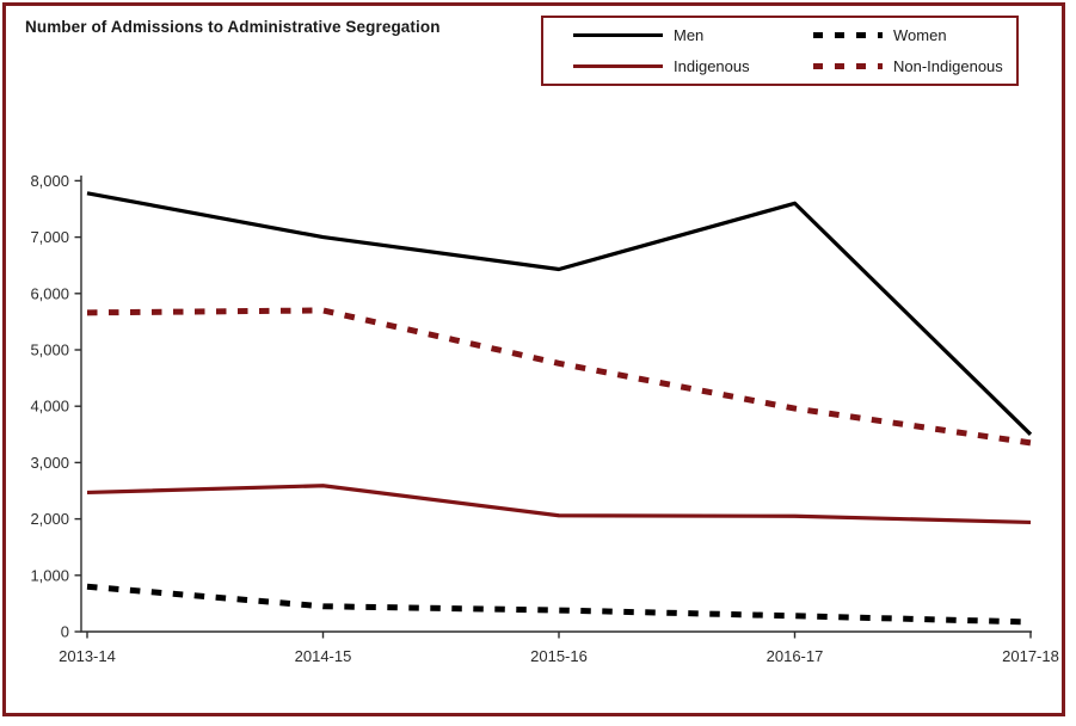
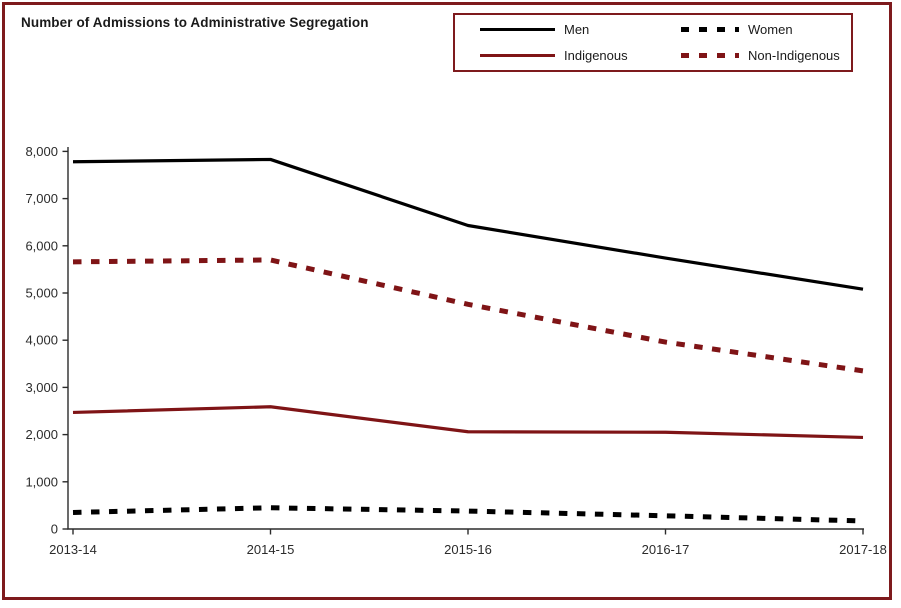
Women/2013-14: 800 -> 400
Men/2014-15: 7000 -> 7800
Men/2016-17: 7600 -> 5700
Men/2017-18: 3500 -> 5100
